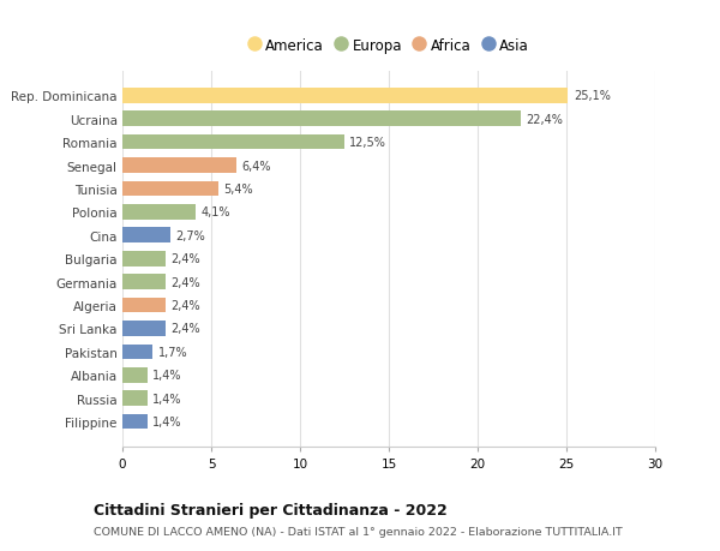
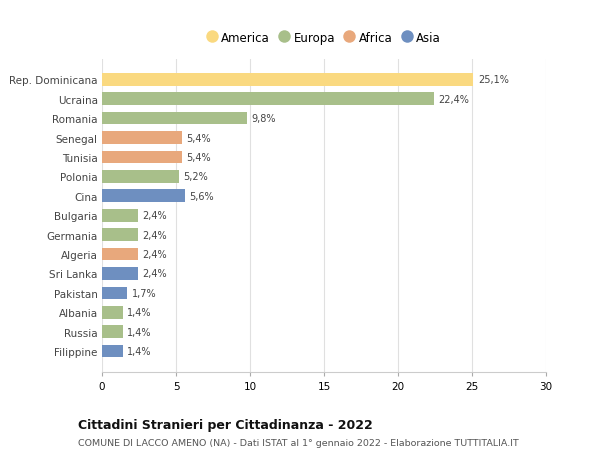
Romania: 12,5% -> 9,8%
Senegal: 6,4% -> 5,4%
Polonia: 4,1% -> 5,2%
Cina: 2,7% -> 5,6%
